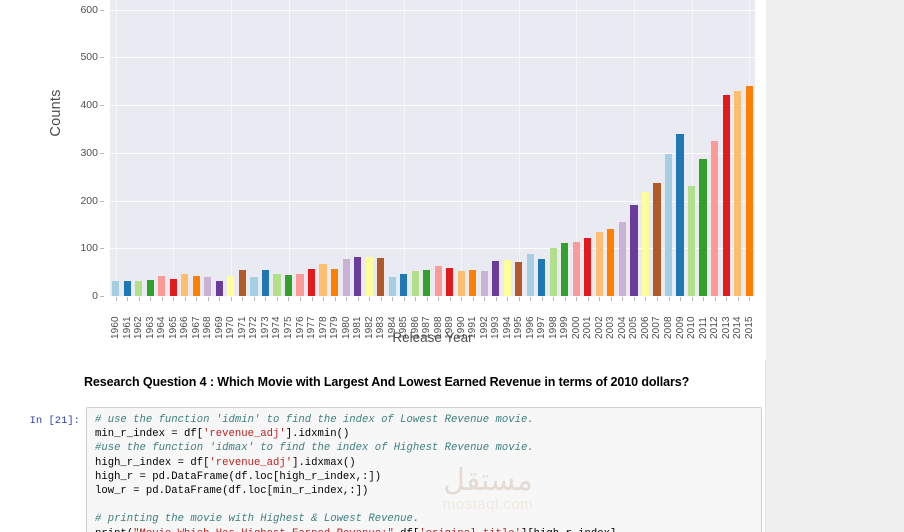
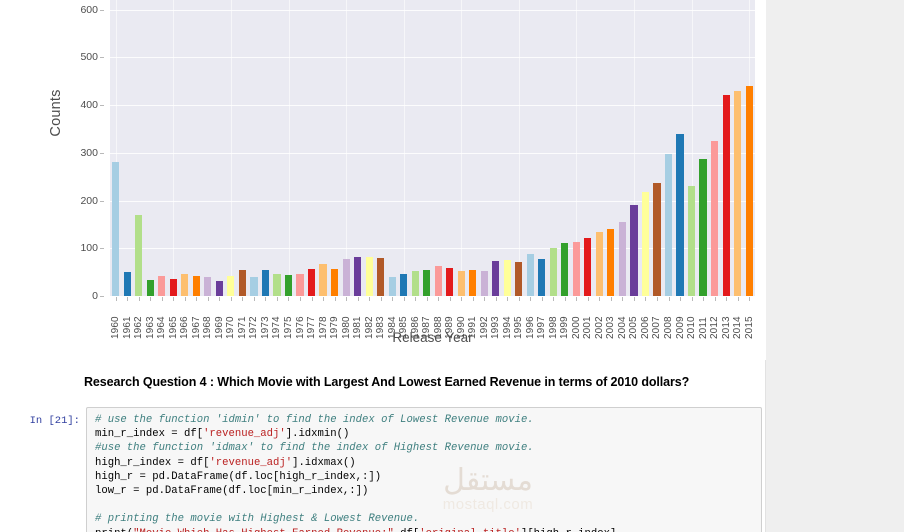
1960: 30 -> 280
1961: 30 -> 50
1962: 30 -> 170
